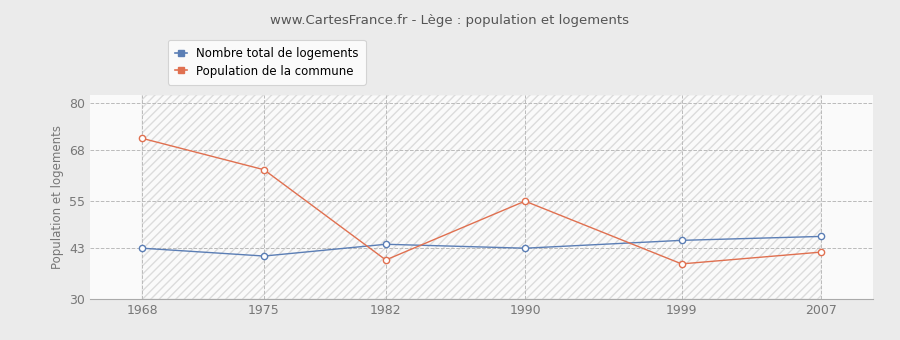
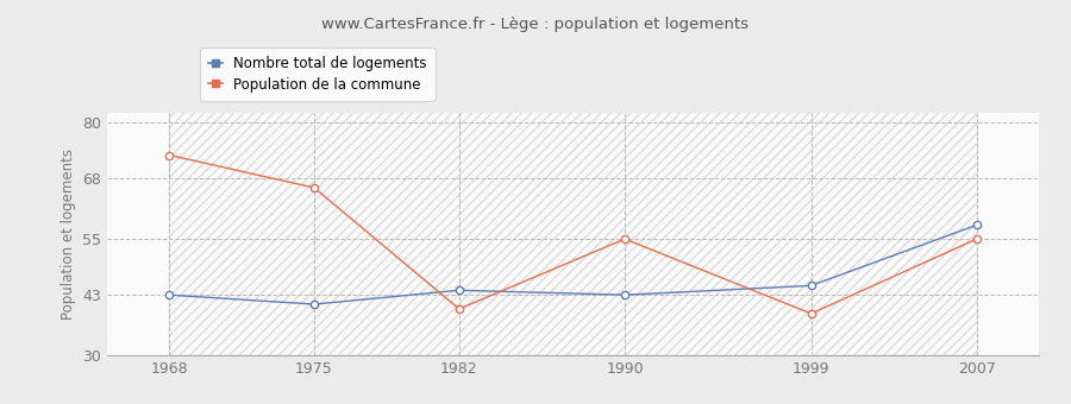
Population de la commune/1968: 71 -> 73
Population de la commune/1975: 63 -> 66
Nombre total de logements/2007: 46 -> 58
Population de la commune/2007: 42 -> 55
